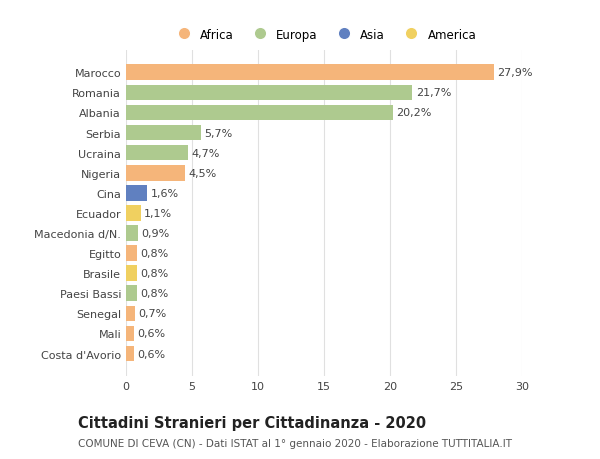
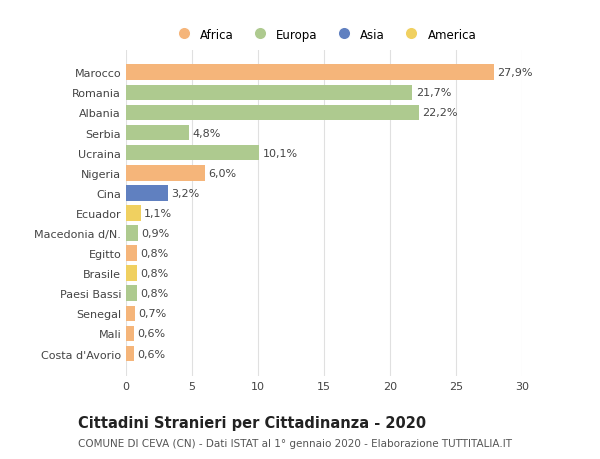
Albania: 20,2% -> 22,2%
Serbia: 5,7% -> 4,8%
Ucraina: 4,7% -> 10,1%
Nigeria: 4,5% -> 6,0%
Cina: 1,6% -> 3,2%
